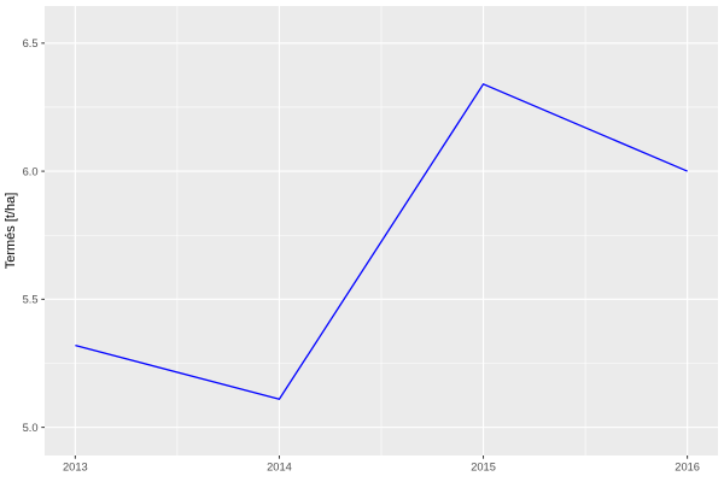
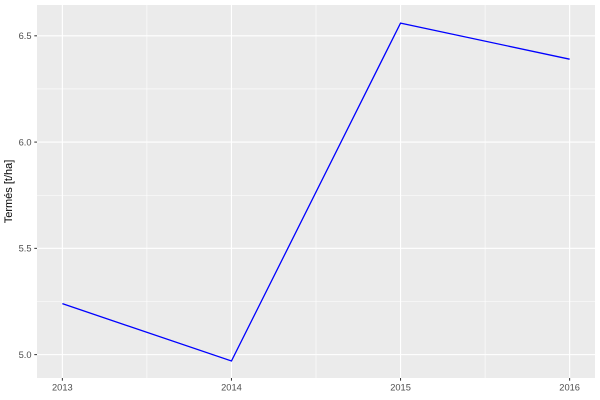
2013: 5.32 -> 5.24
2014: 5.11 -> 4.97
2015: 6.34 -> 6.56
2016: 6.00 -> 6.39
